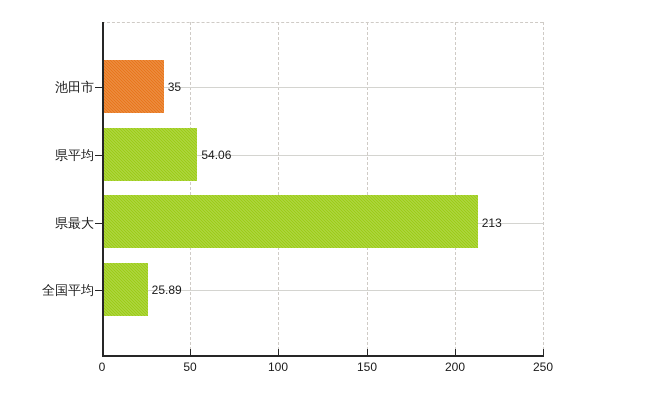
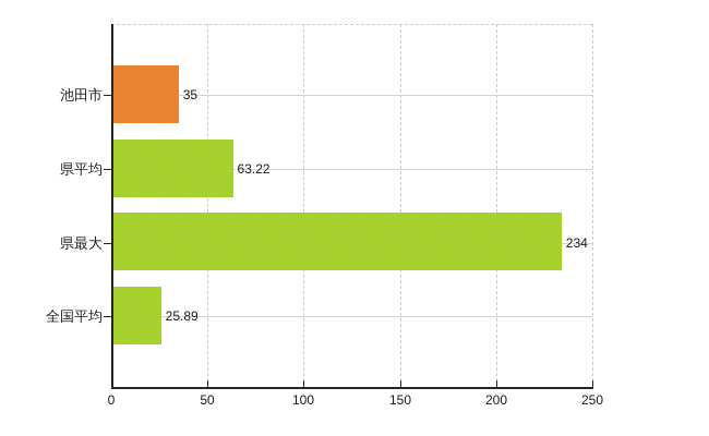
県平均: 54.06 -> 63.22
県最大: 213 -> 234
